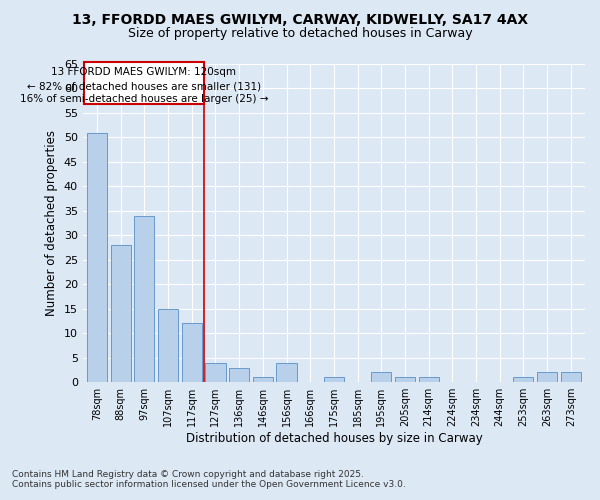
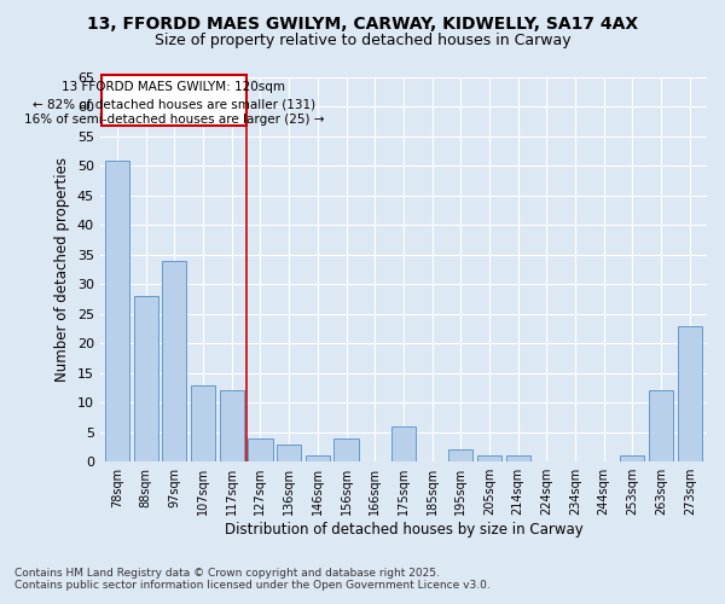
107sqm: 15 -> 13
175sqm: 1 -> 6
263sqm: 2 -> 12
273sqm: 2 -> 23
